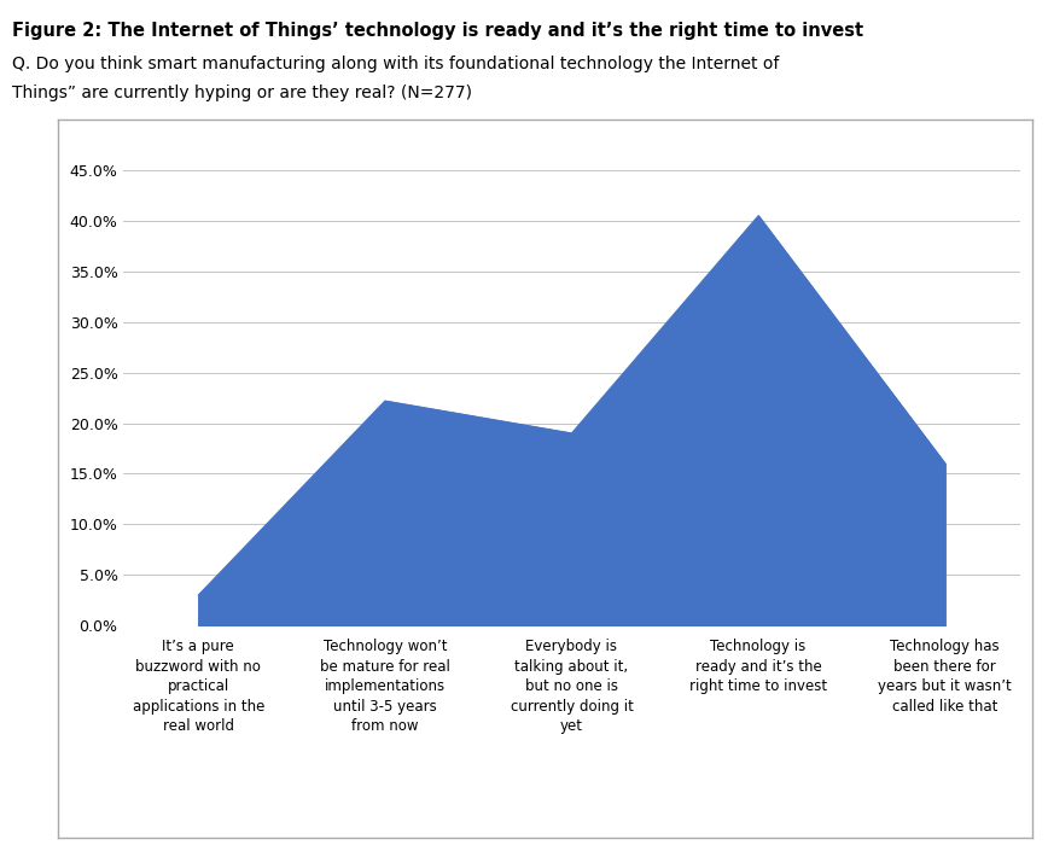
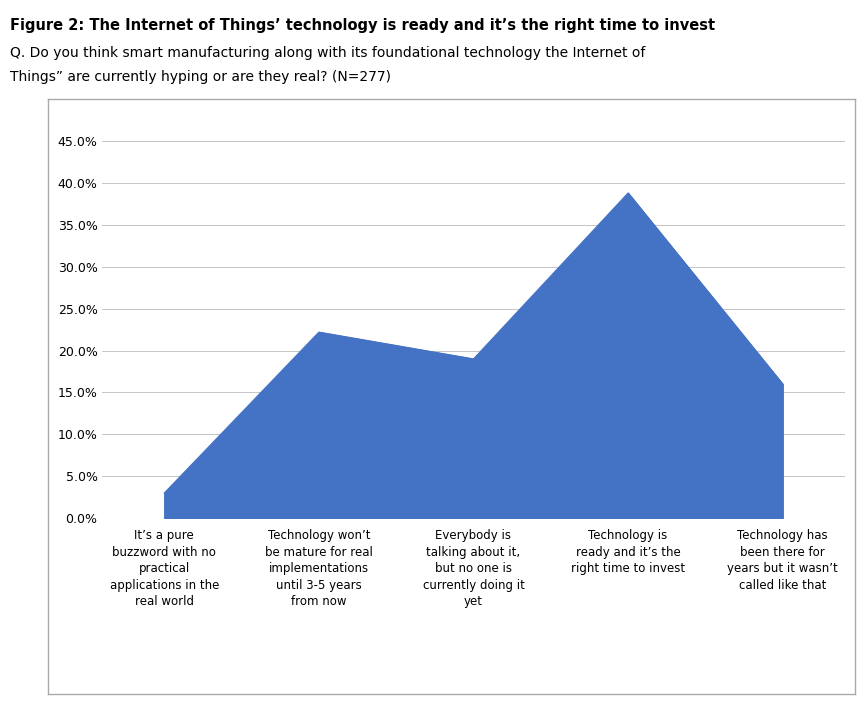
Technology is ready and it’s the right time to invest: 40.5% -> 38.8%
